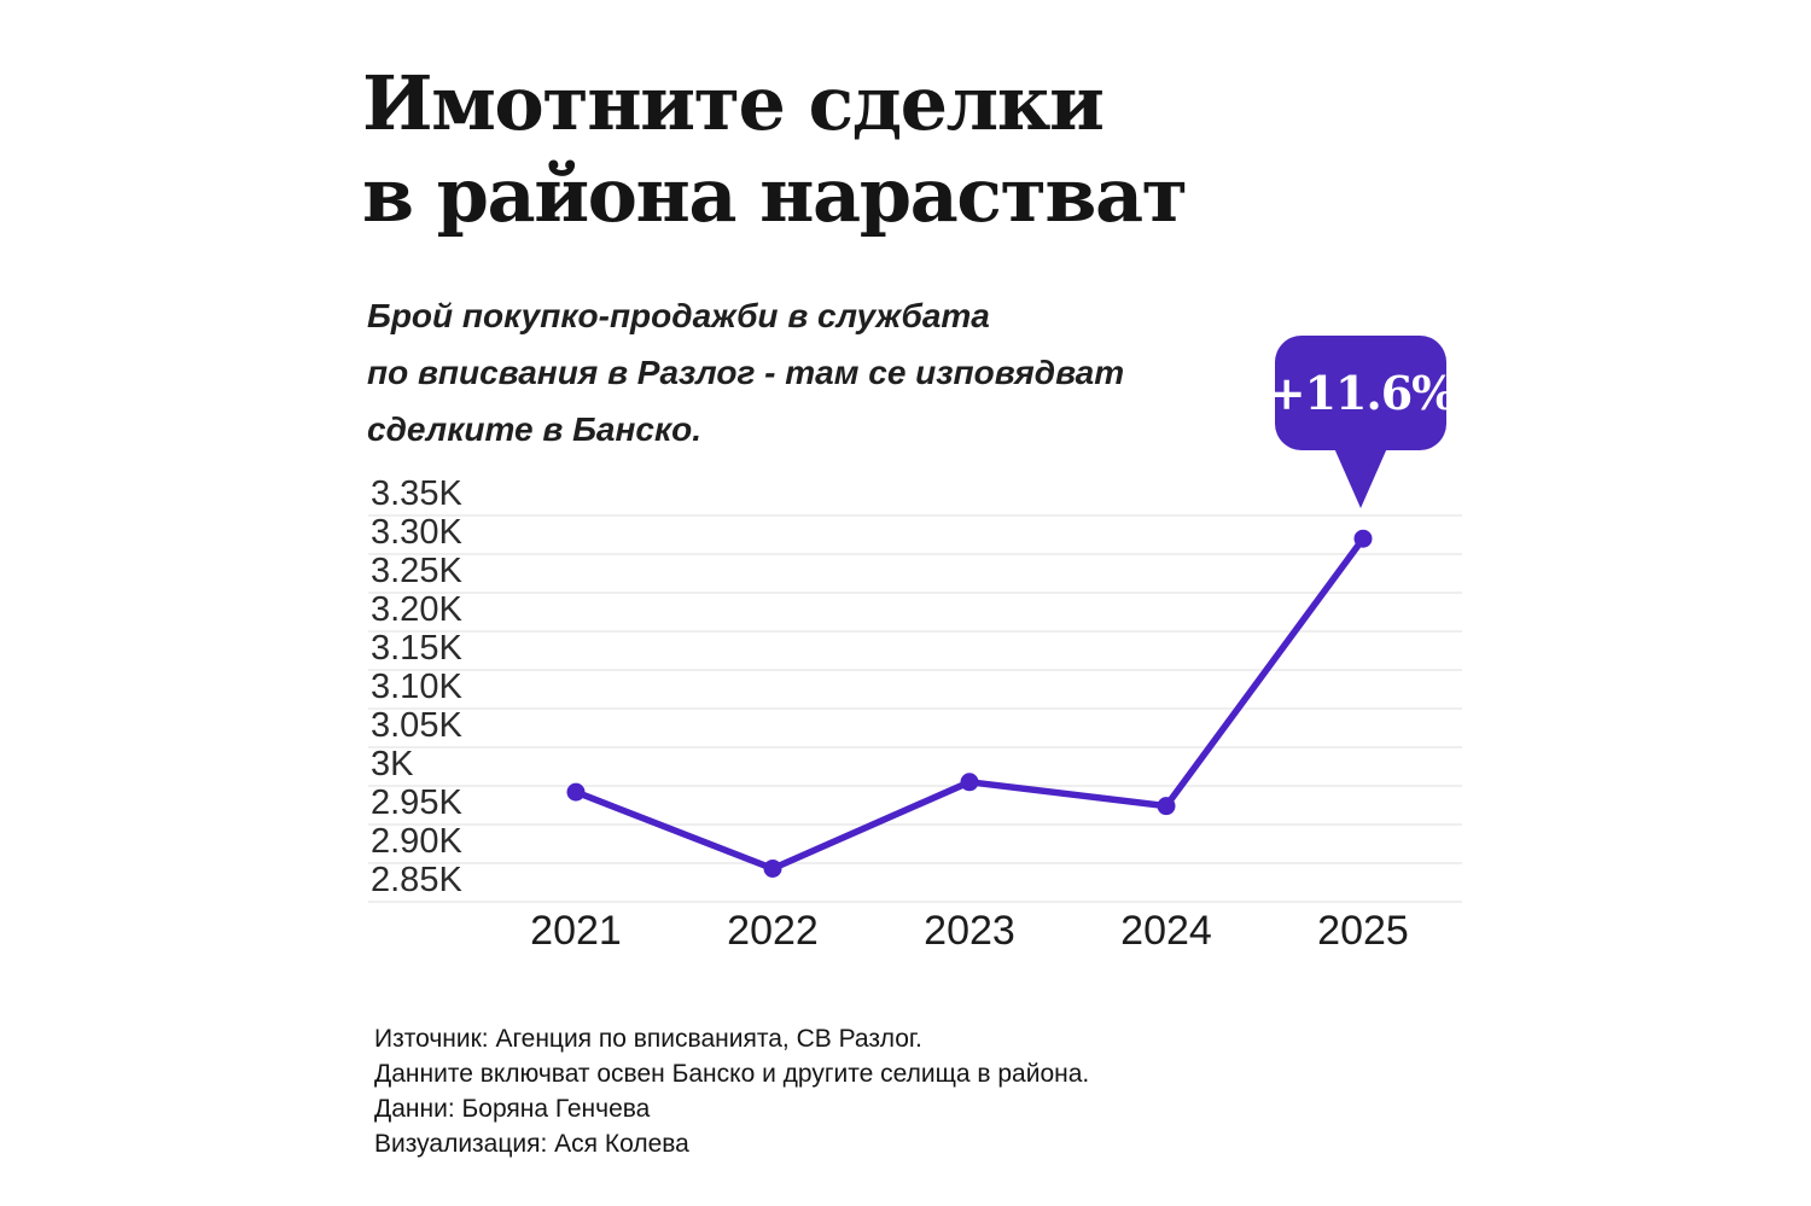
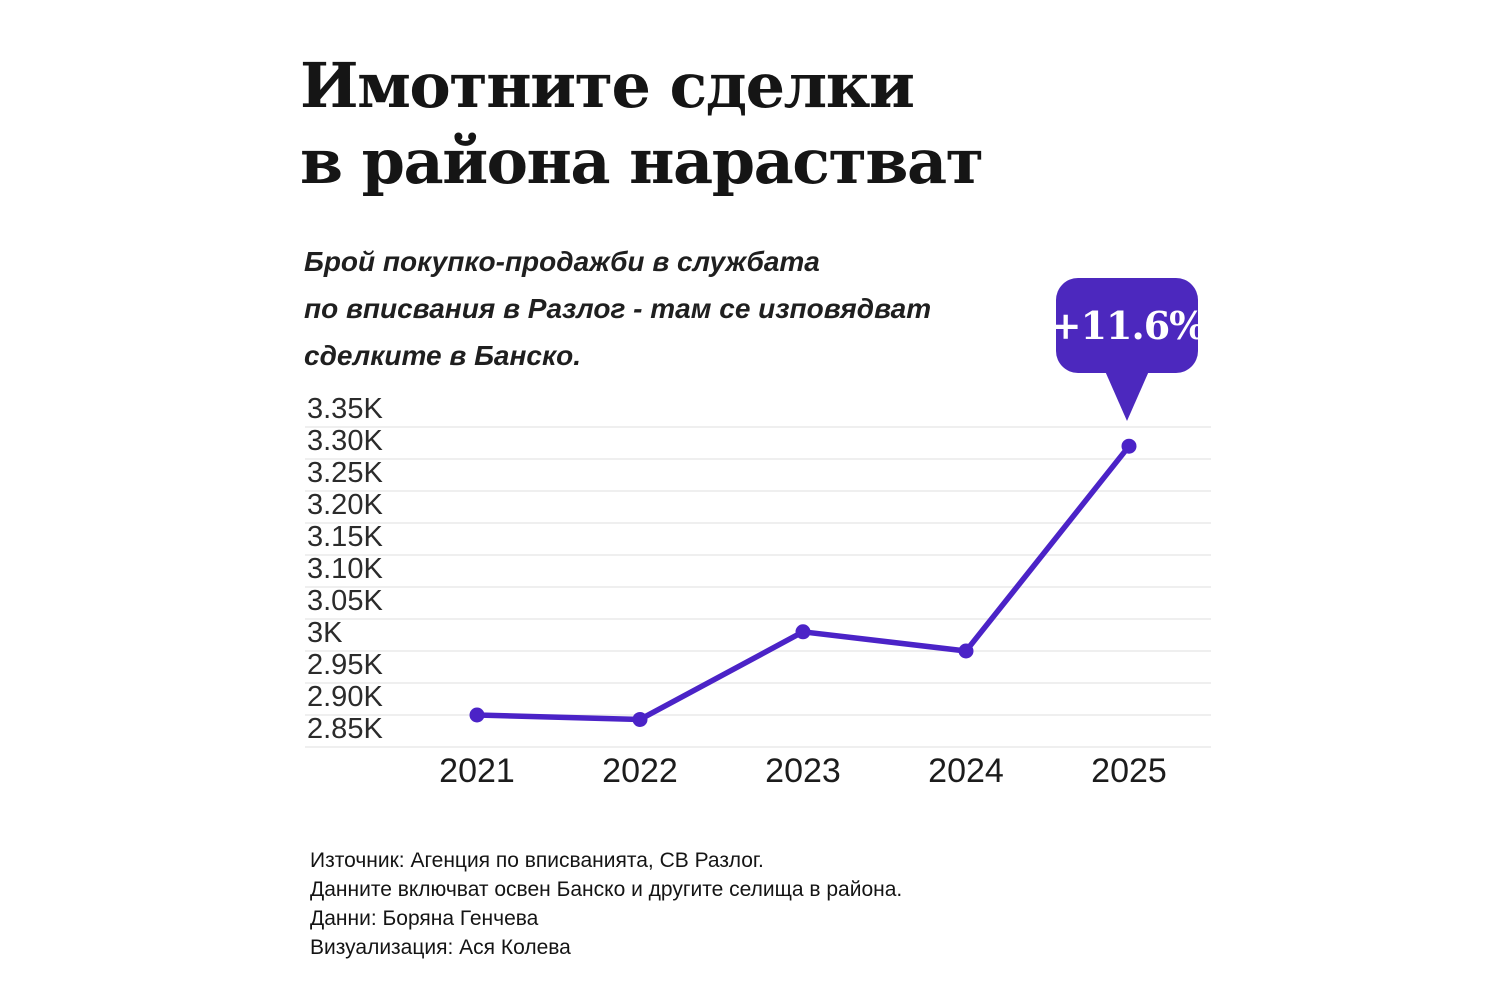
2021: 2.99K -> 2.90K
2023: 3.00K -> 3.03K
2024: 2.97K -> 3.00K
